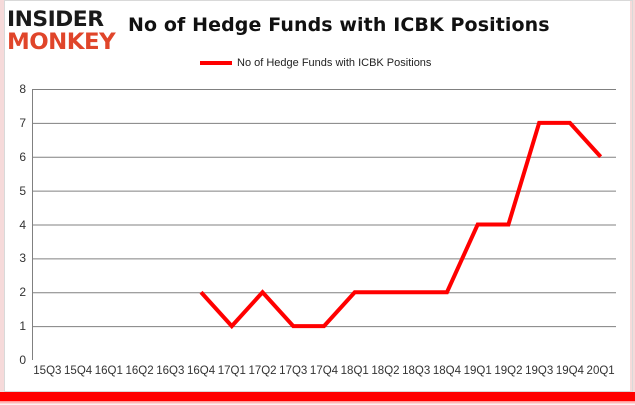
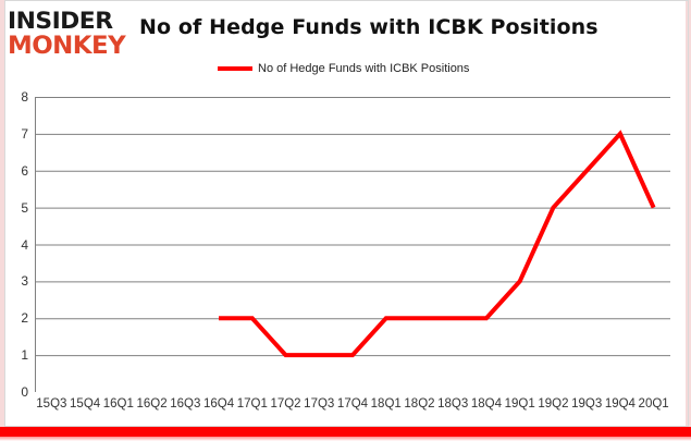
17Q1: 1 -> 2
17Q2: 2 -> 1
19Q1: 4 -> 3
19Q2: 4 -> 5
19Q3: 7 -> 6
20Q1: 6 -> 5
